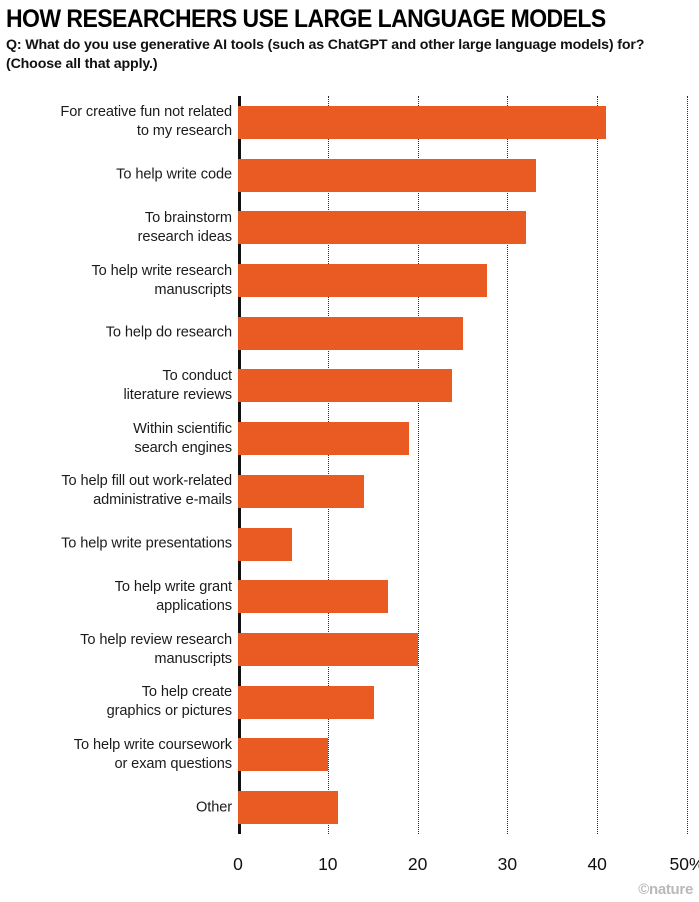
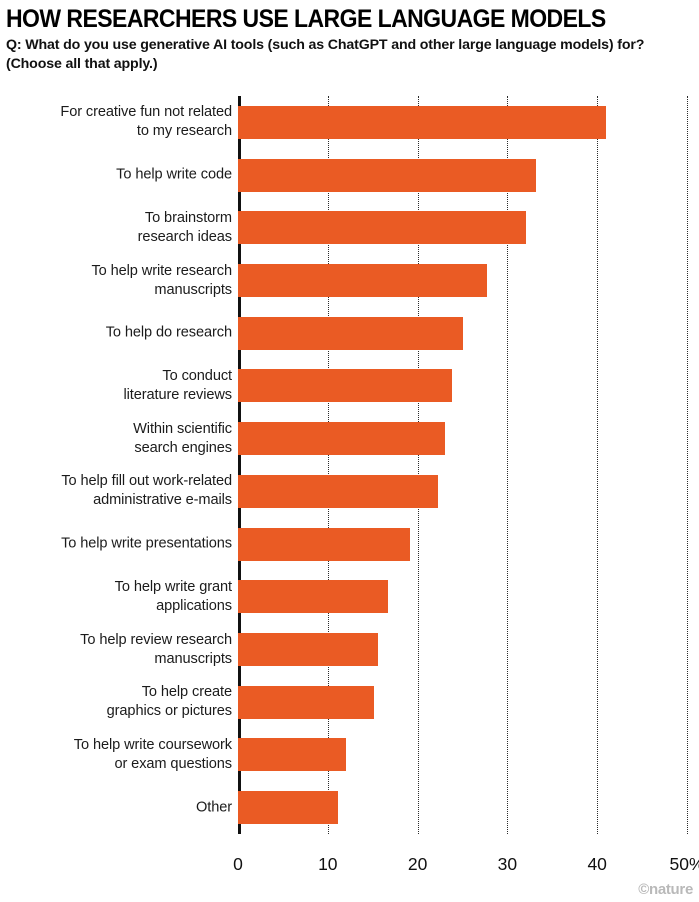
Within scientific search engines: 19% -> 23%
To help fill out work-related administrative e-mails: 14% -> 22%
To help write presentations: 6% -> 19%
To help review research manuscripts: 20% -> 16%
To help write coursework or exam questions: 10% -> 12%
